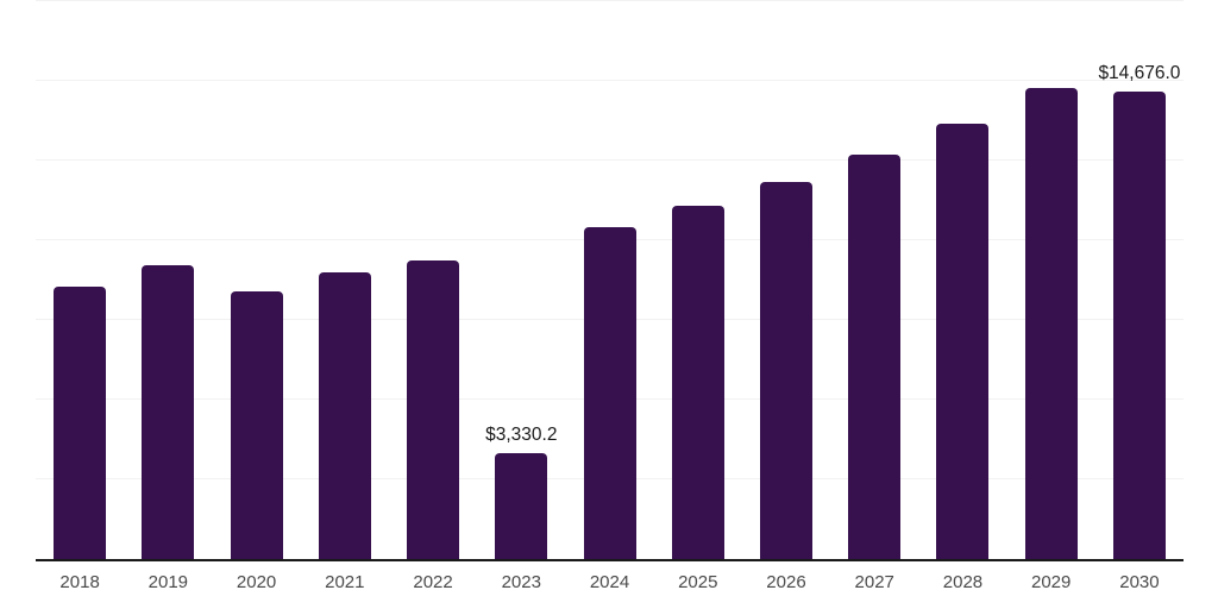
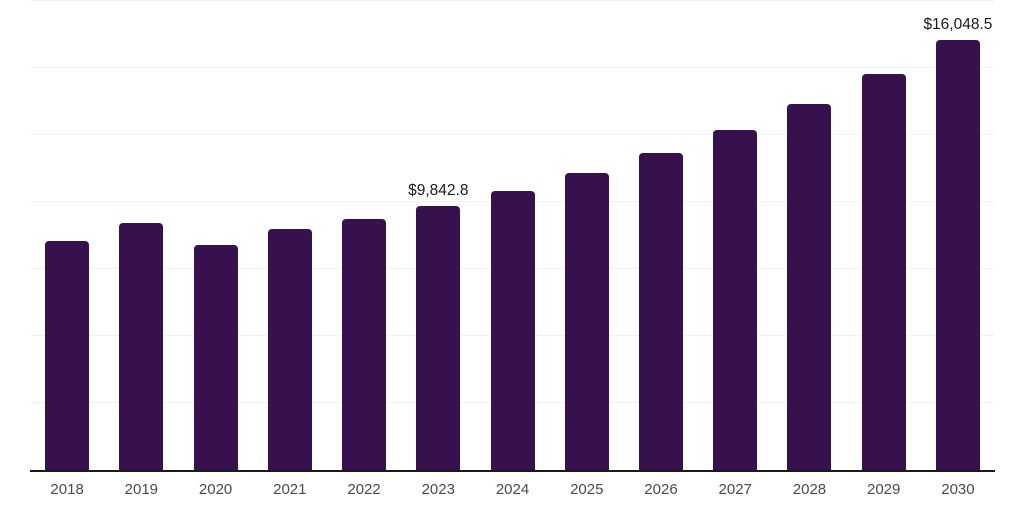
2023: $3,330.2 -> $9,842.8
2030: $14,676.0 -> $16,048.5
